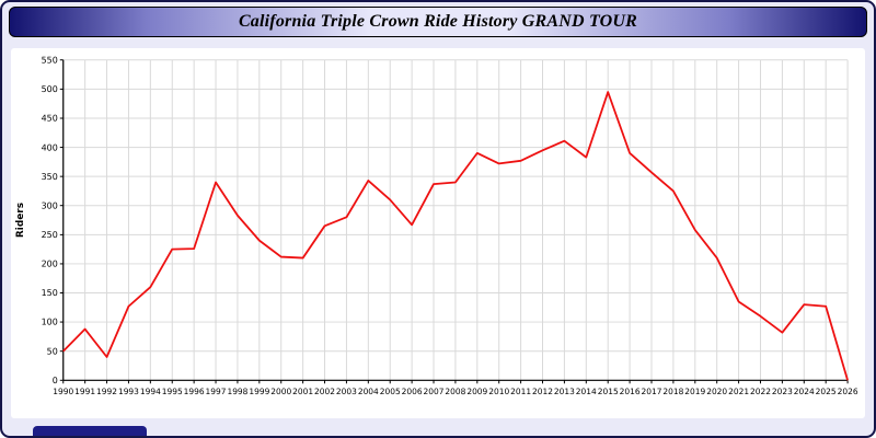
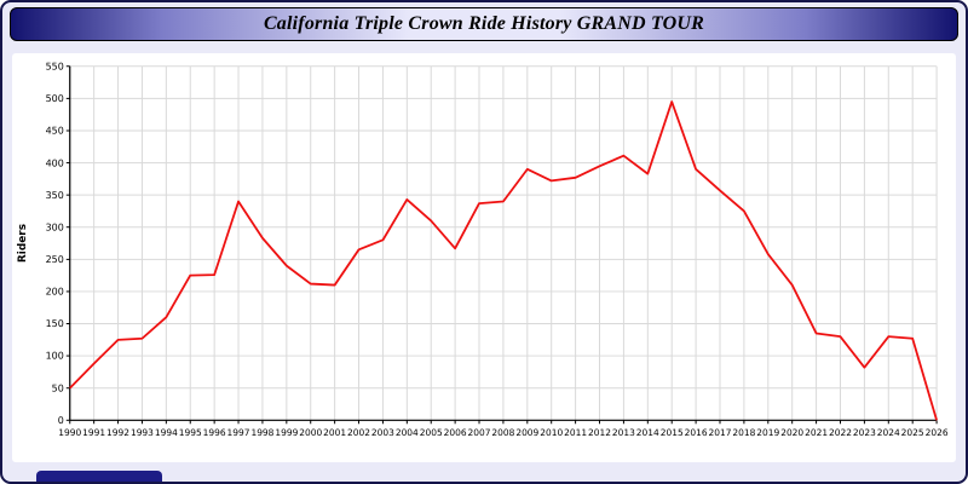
1992: 40 -> 120
2022: 110 -> 130
